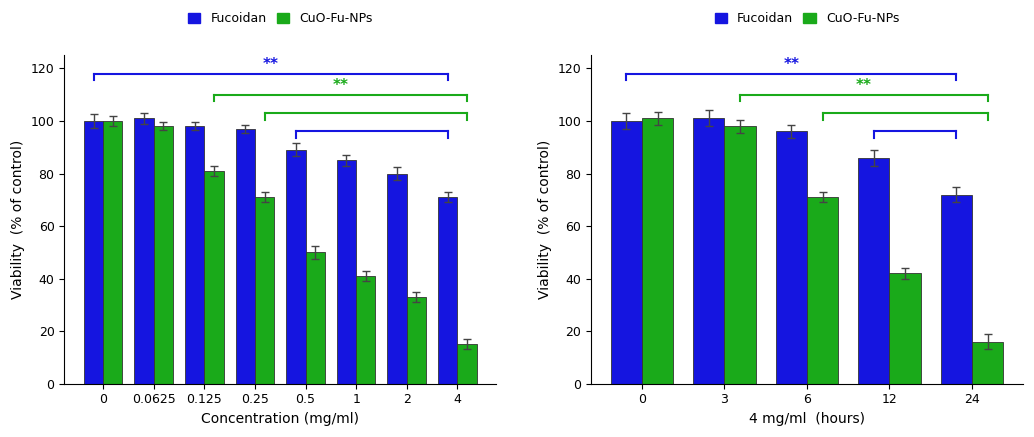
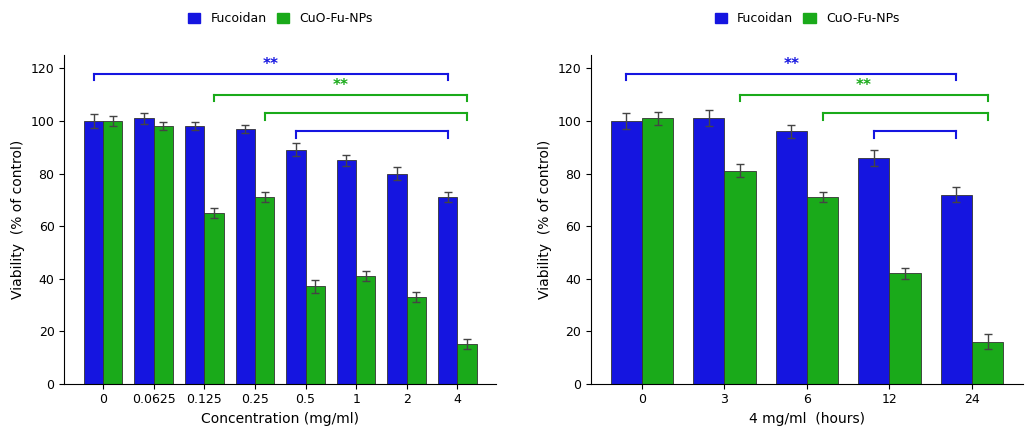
CuO-Fu-NPs/0.125: 81 -> 65
CuO-Fu-NPs/0.5: 50 -> 37
CuO-Fu-NPs/3: 98 -> 81
